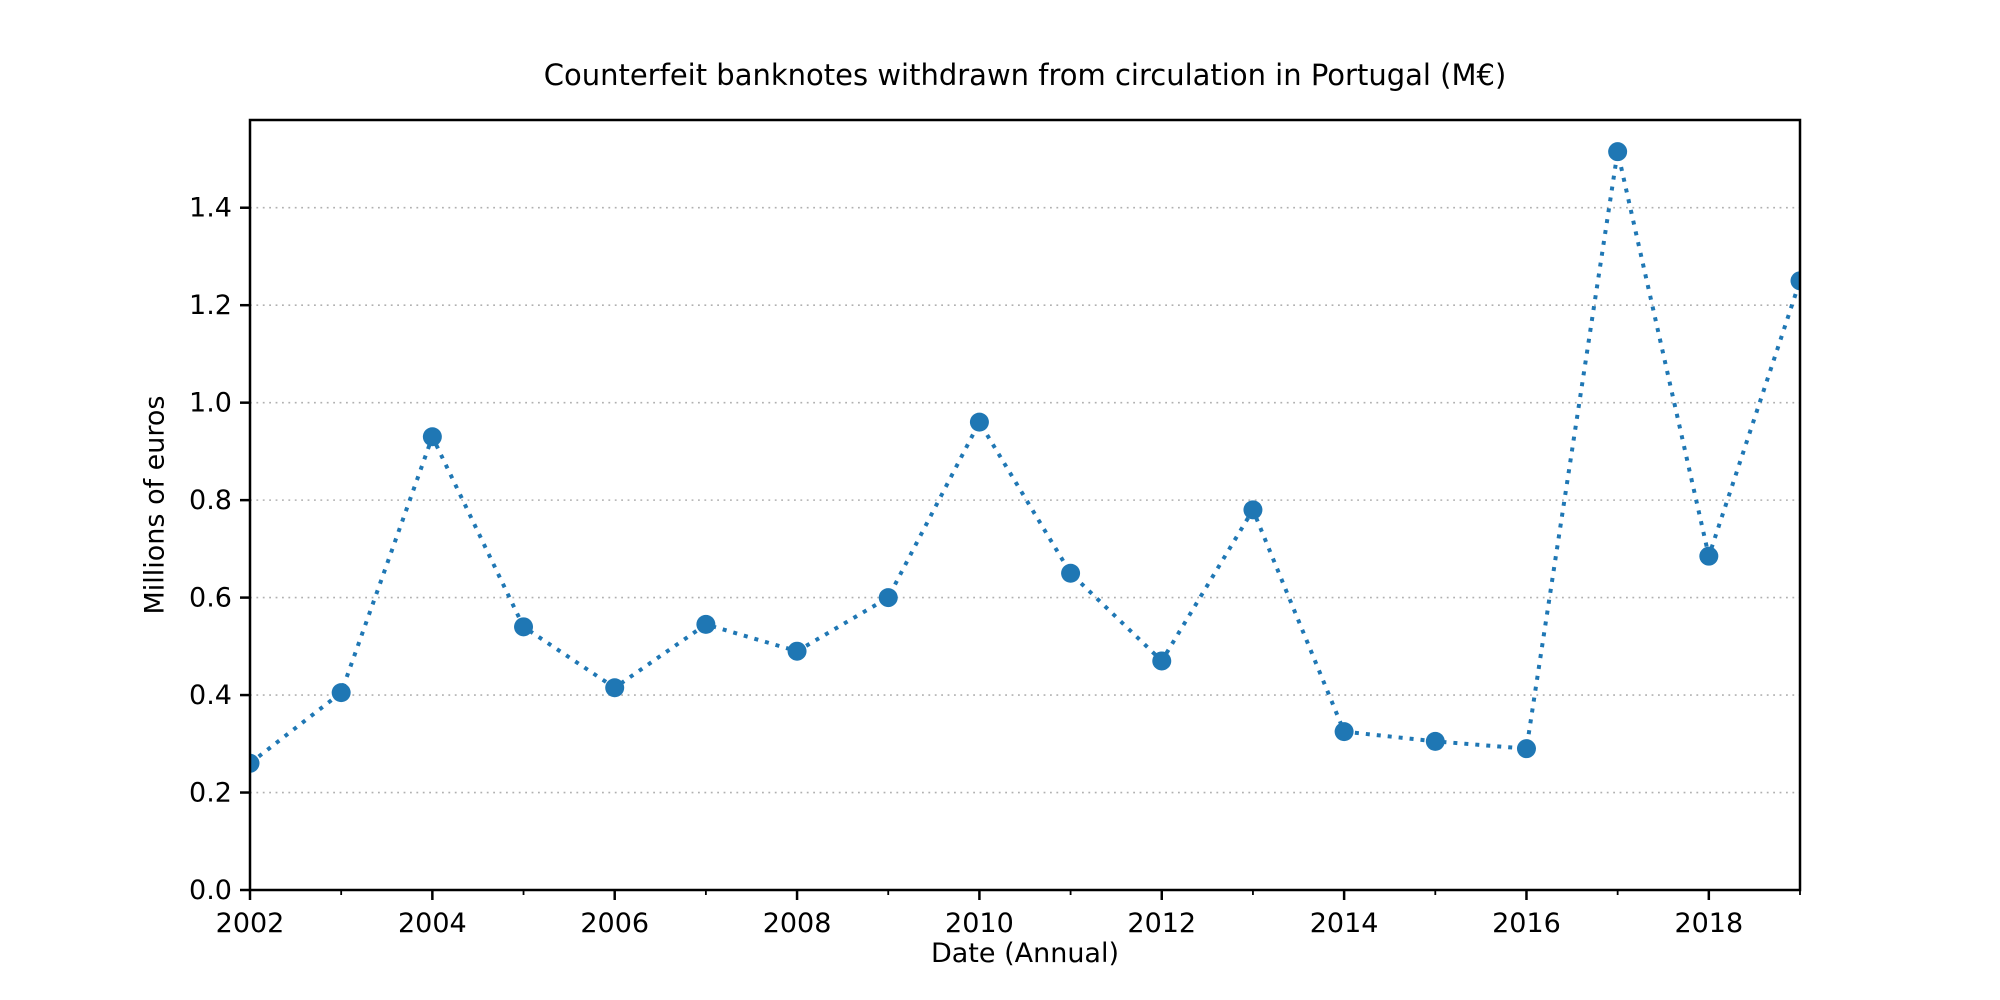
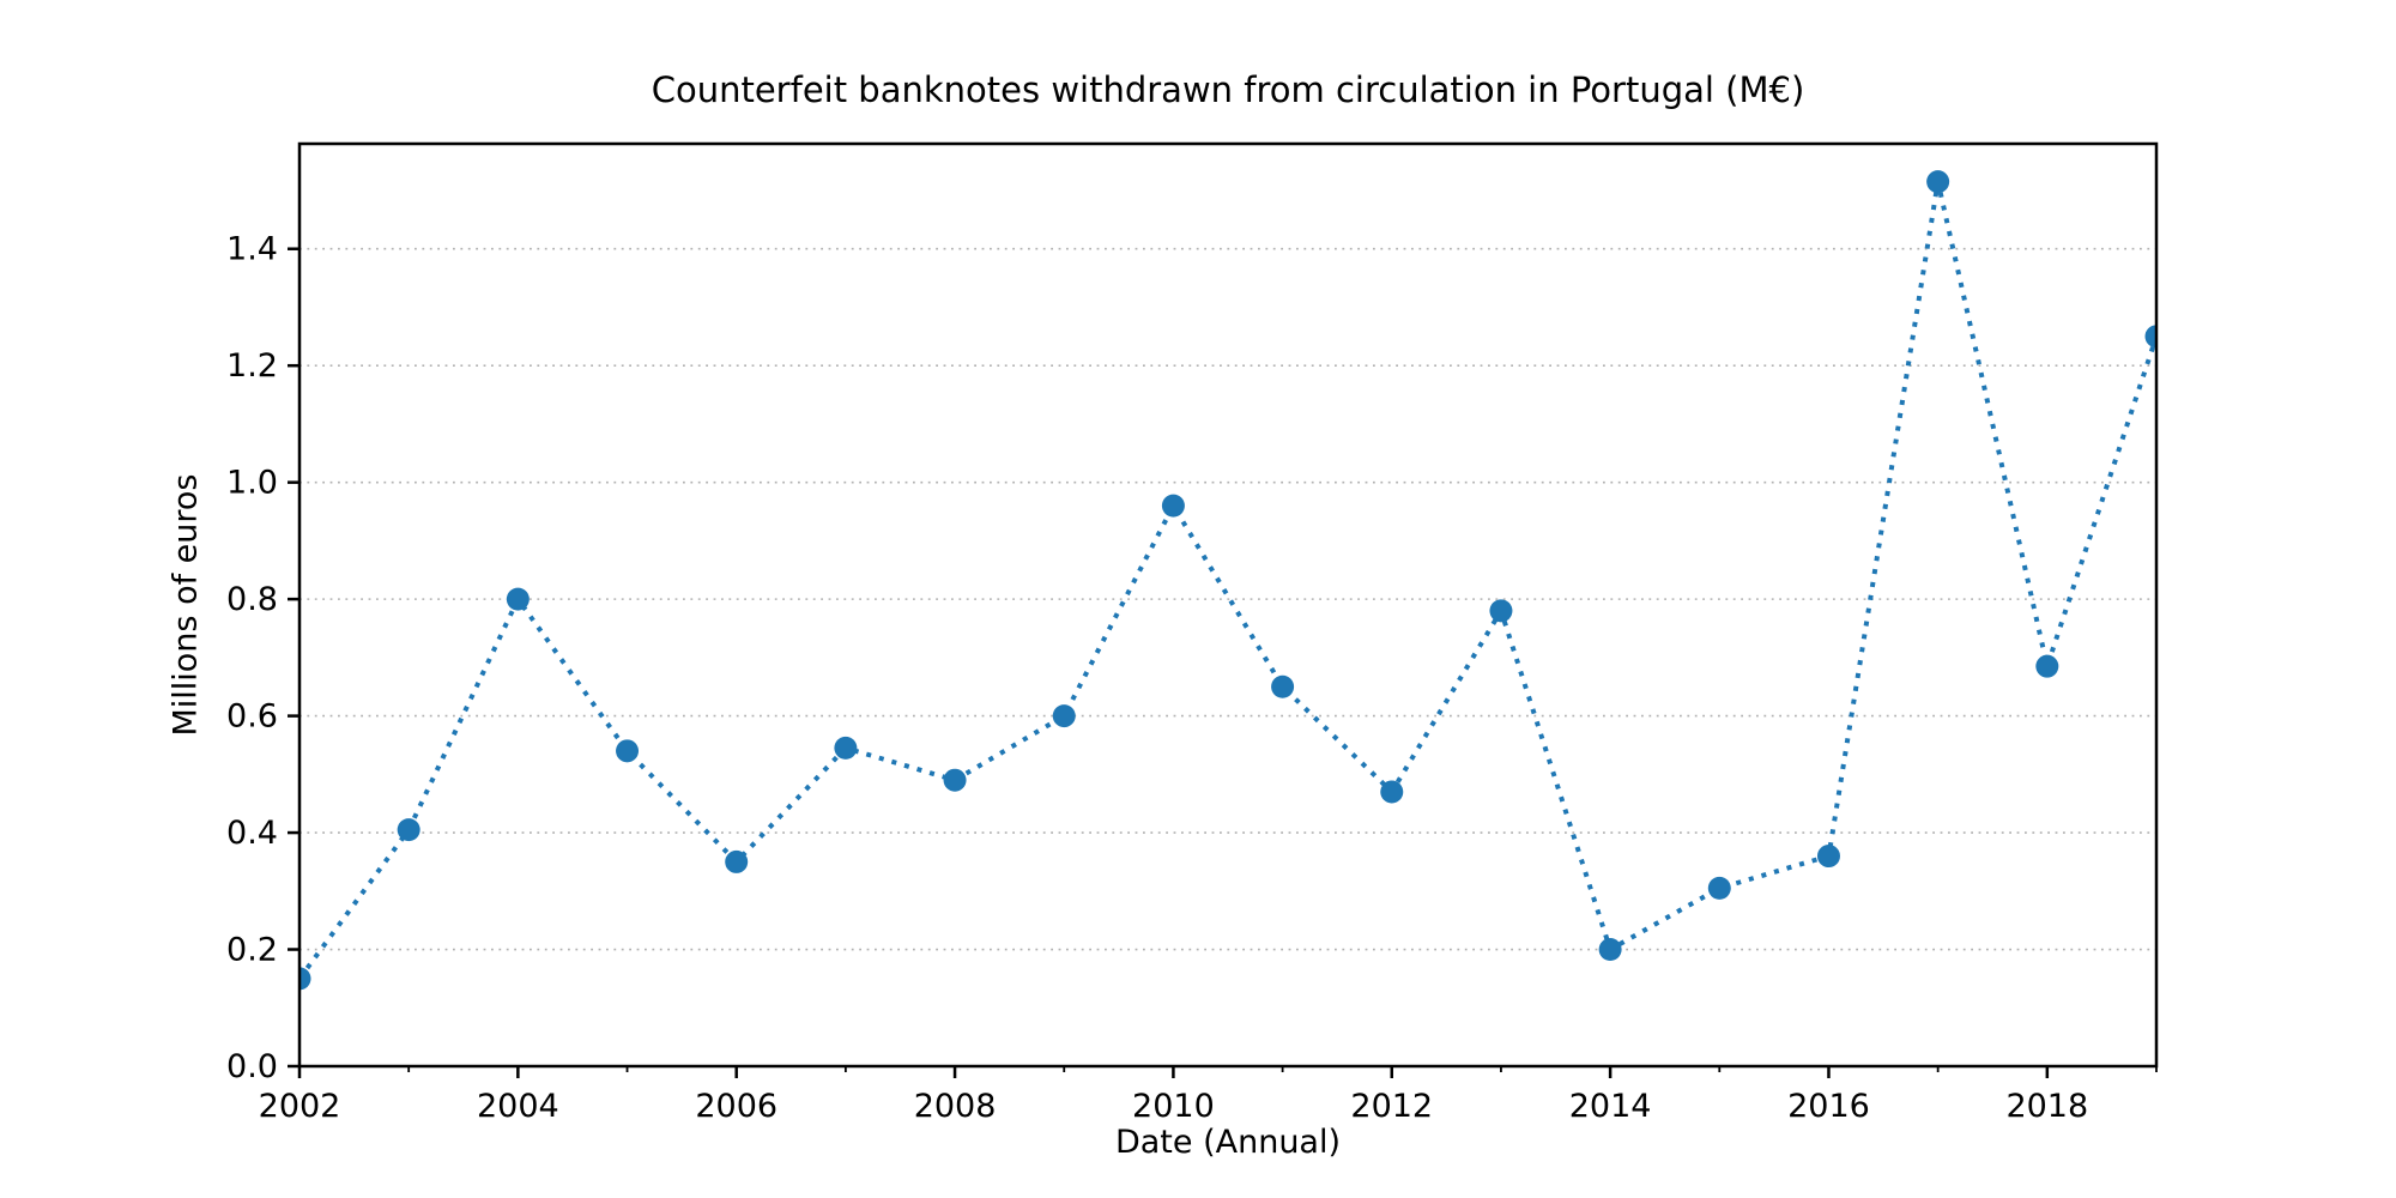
2002: 0.26 -> 0.15
2004: 0.93 -> 0.80
2006: 0.41 -> 0.35
2014: 0.33 -> 0.20
2016: 0.29 -> 0.36
